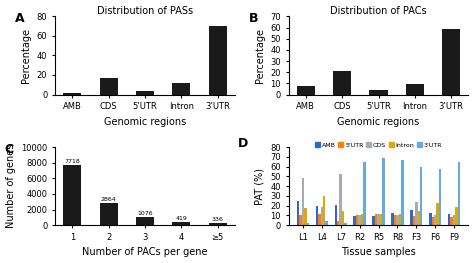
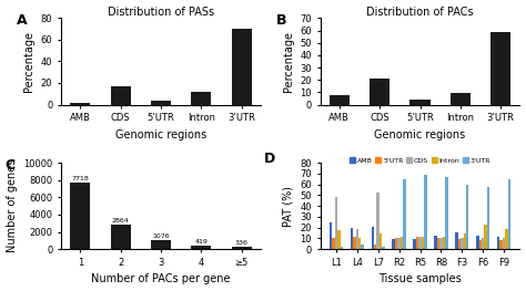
Intron/L4: 30 -> 10
CDS/F3: 24 -> 10
